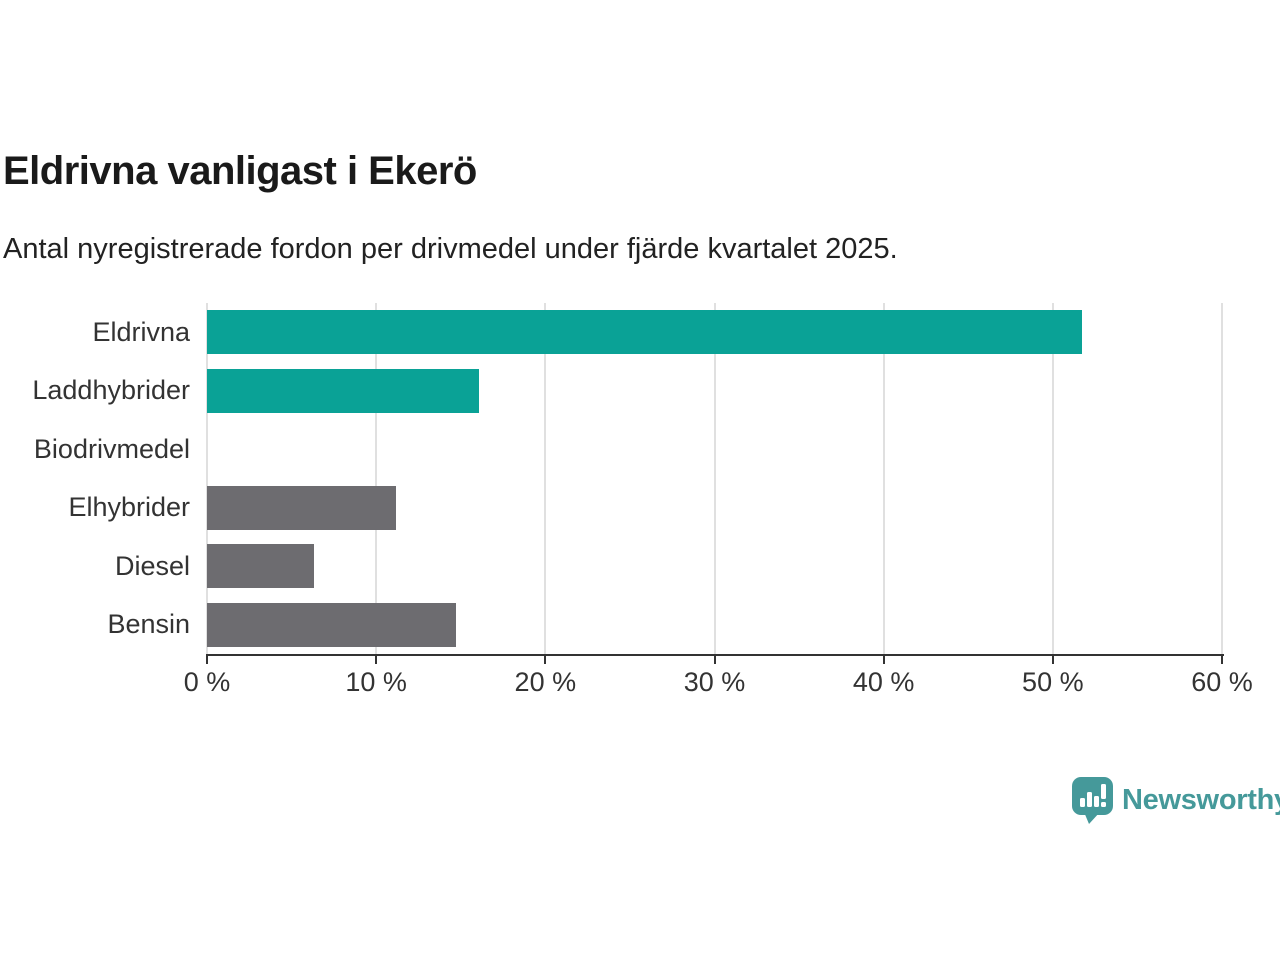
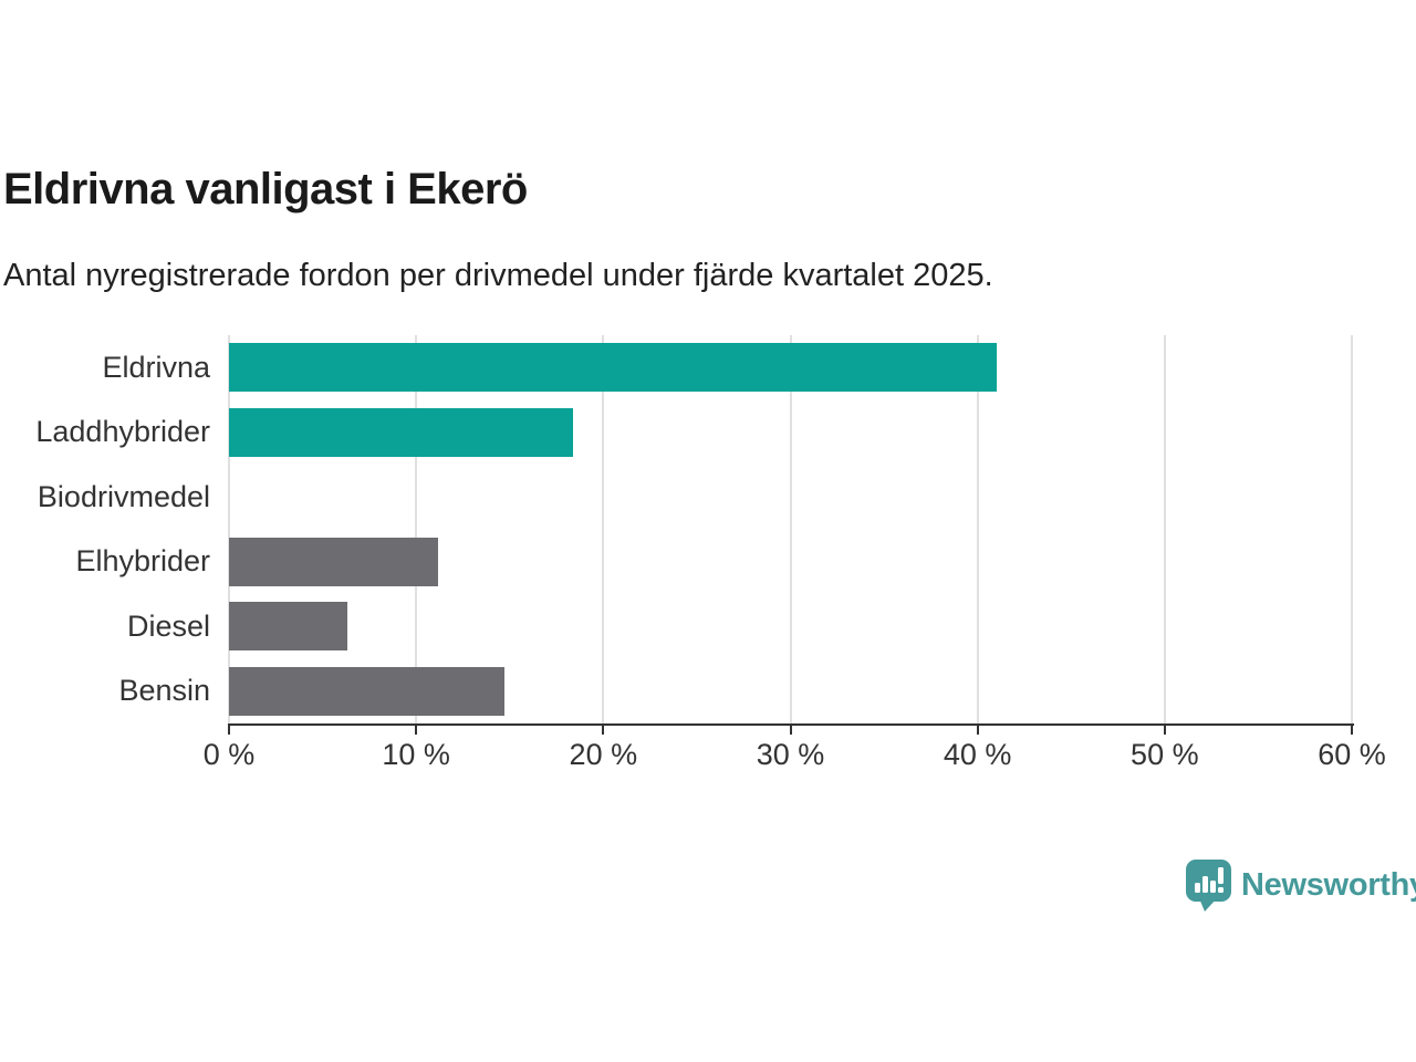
Eldrivna: 51.7% -> 41.0%
Laddhybrider: 16.1% -> 18.4%
